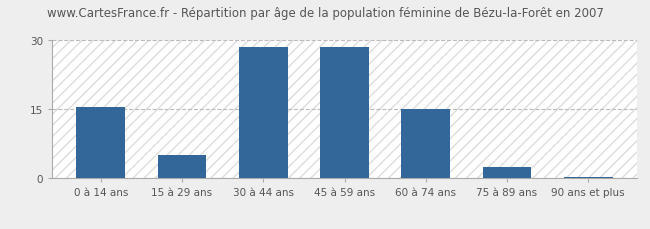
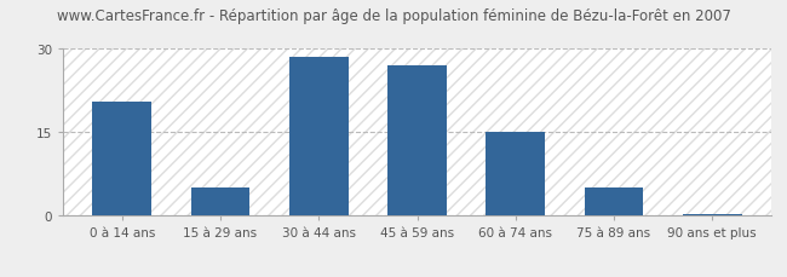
0 à 14 ans: 15.5 -> 20.5
45 à 59 ans: 28.5 -> 27.0
75 à 89 ans: 2.5 -> 5.0
